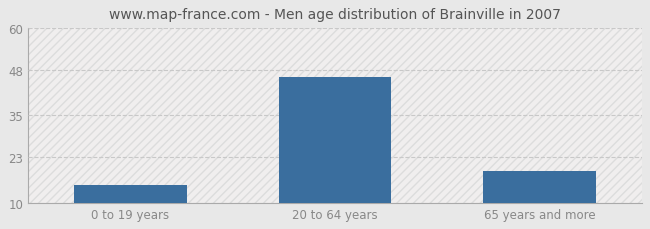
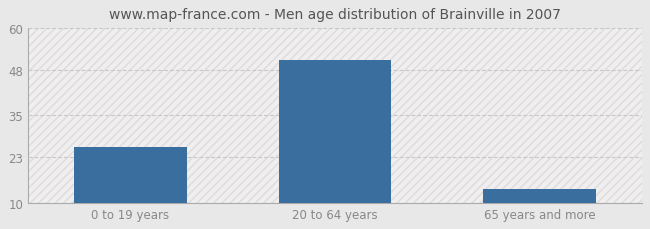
0 to 19 years: 15 -> 26
20 to 64 years: 46 -> 51
65 years and more: 19 -> 14
